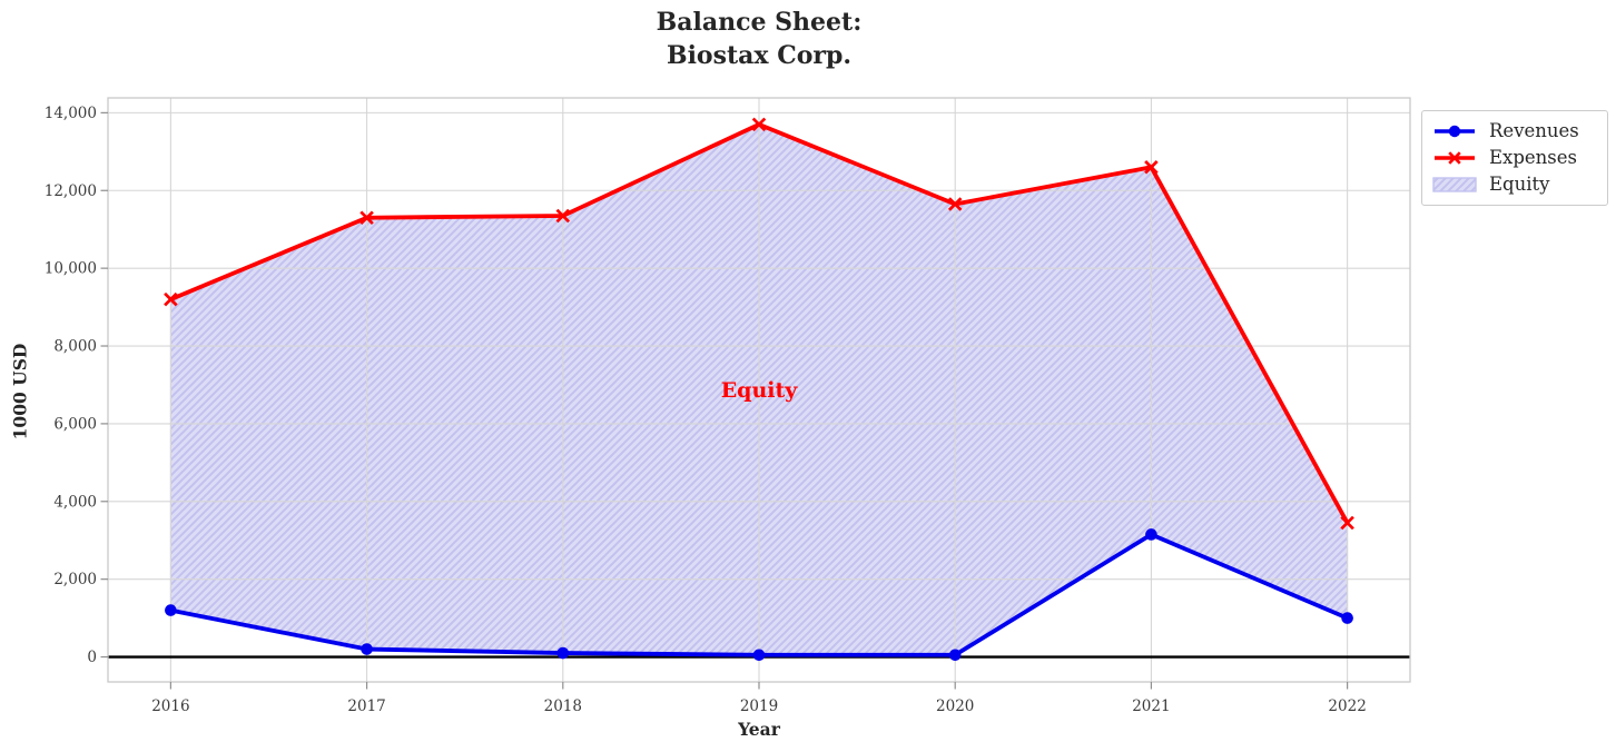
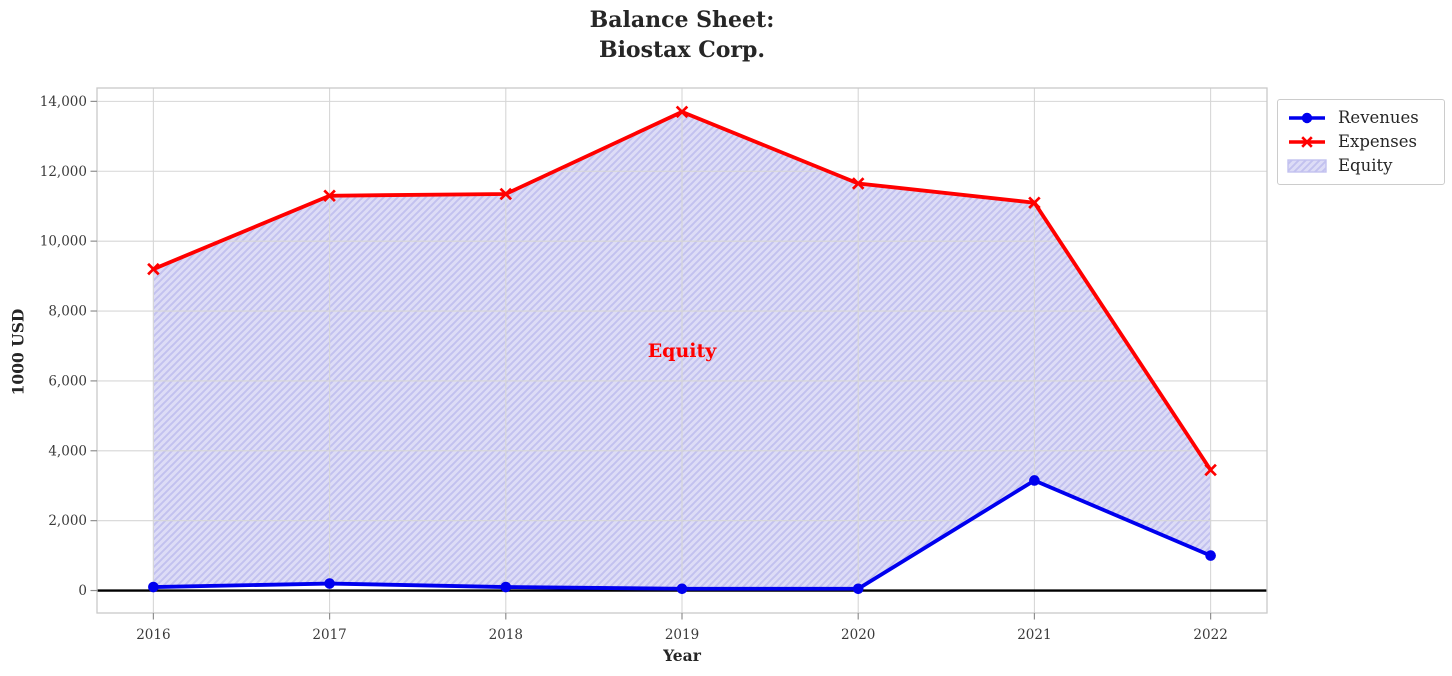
Revenues/2016: 1200 -> 100
Expenses/2021: 12600 -> 11100
